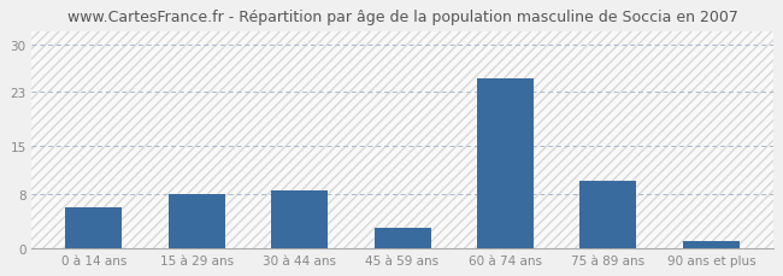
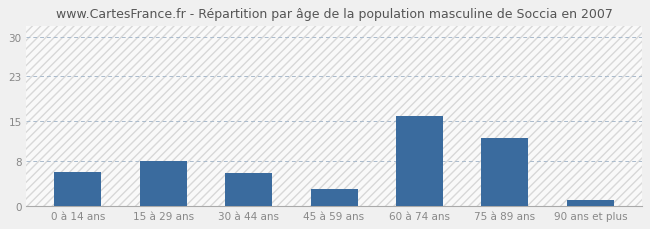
30 à 44 ans: 8.5 -> 5.8
60 à 74 ans: 25.0 -> 16.0
75 à 89 ans: 10.0 -> 12.0
